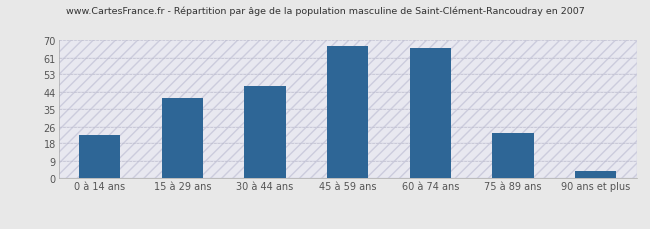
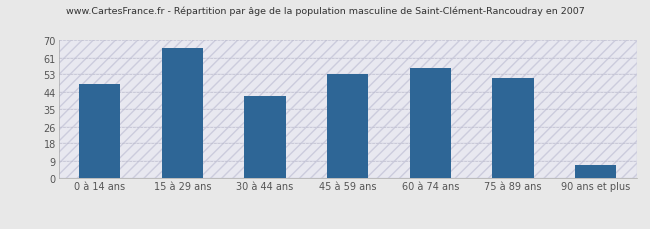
0 à 14 ans: 22 -> 48
15 à 29 ans: 41 -> 66
30 à 44 ans: 47 -> 42
45 à 59 ans: 67 -> 53
60 à 74 ans: 66 -> 56
75 à 89 ans: 23 -> 51
90 ans et plus: 4 -> 7
